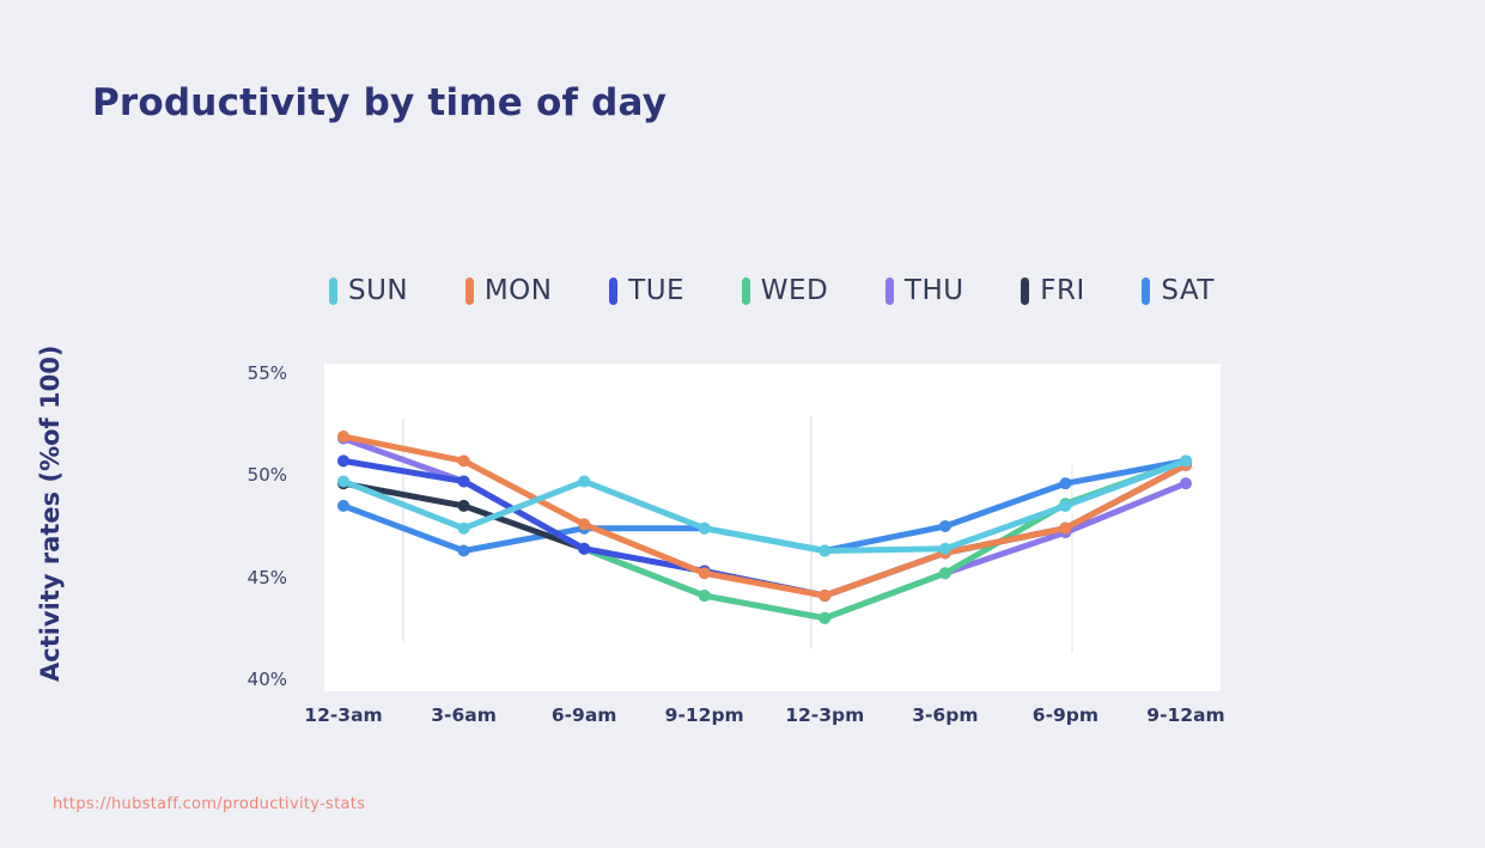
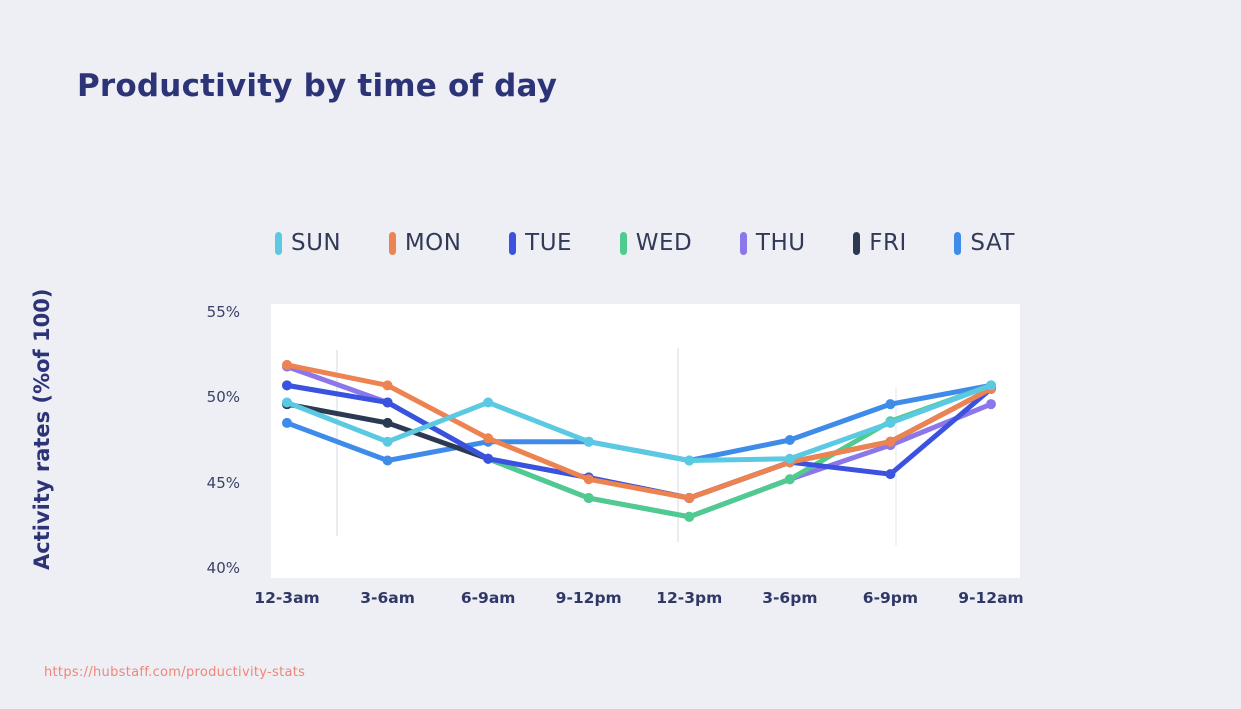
TUE/6-9pm: 47.4% -> 45.5%
